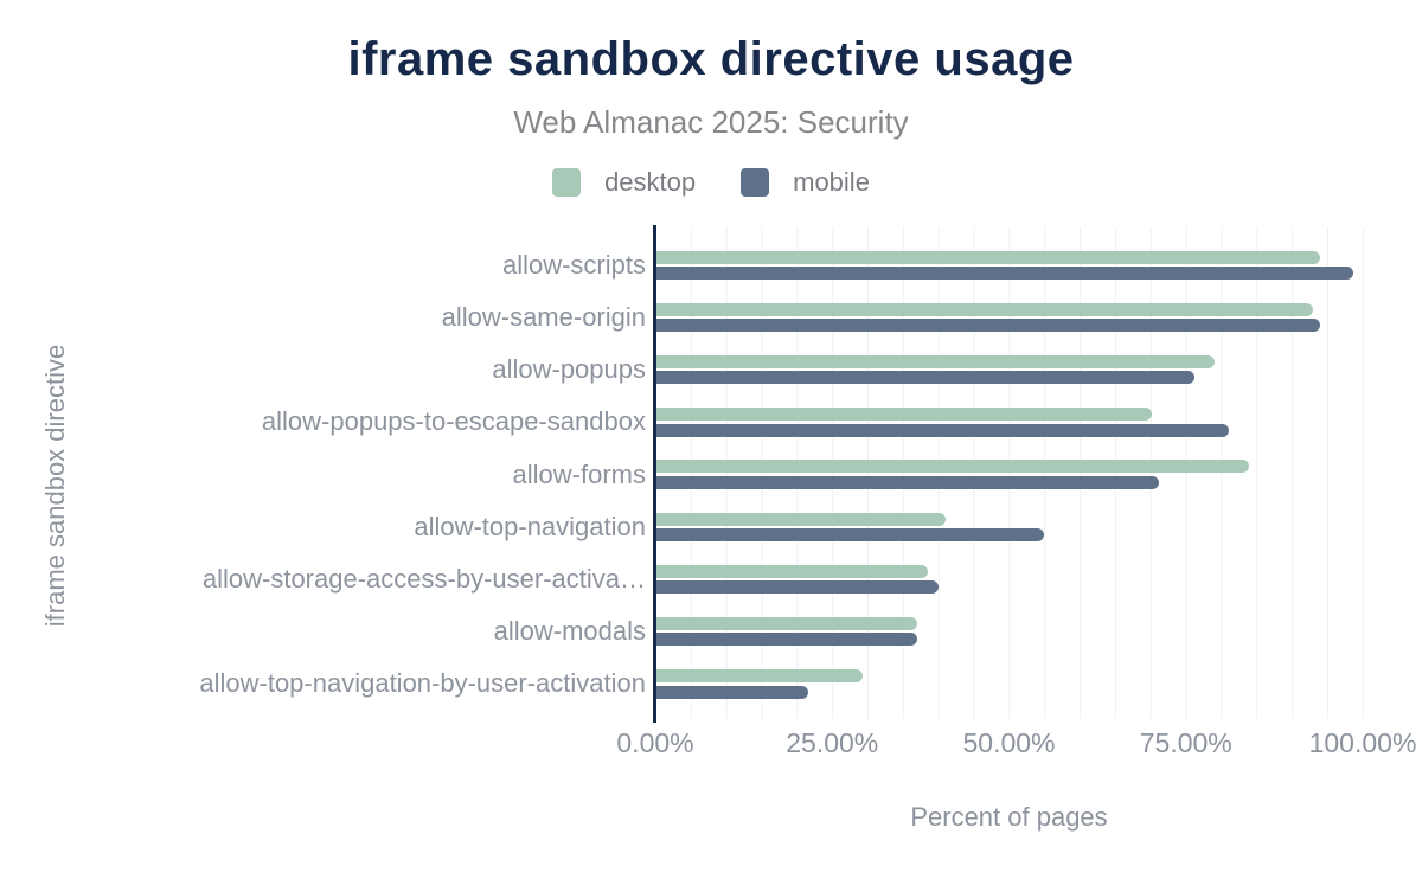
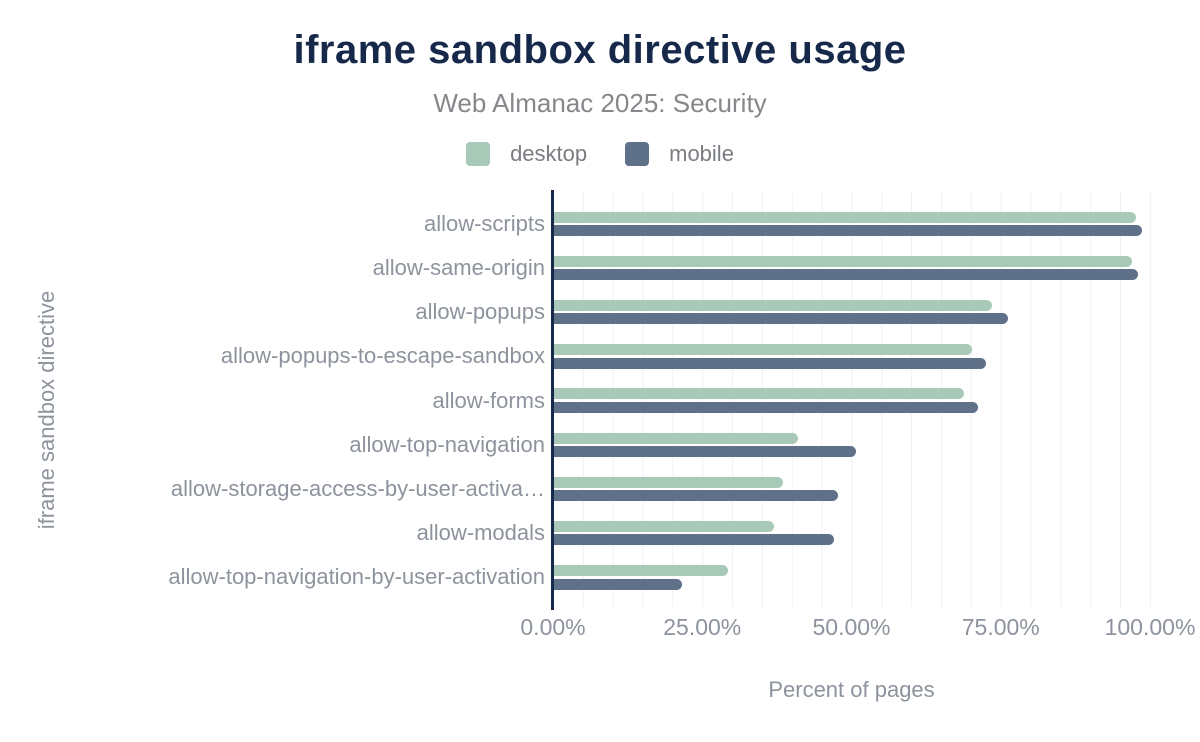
desktop/allow-scripts: 94% -> 98%
desktop/allow-same-origin: 93% -> 97%
mobile/allow-same-origin: 94% -> 98%
desktop/allow-popups: 79% -> 74%
mobile/allow-popups-to-escape-sandbox: 81% -> 72%
desktop/allow-forms: 84% -> 69%
mobile/allow-top-navigation: 55% -> 51%
mobile/allow-storage-access-by-user-activa…: 40% -> 48%
mobile/allow-modals: 37% -> 47%
